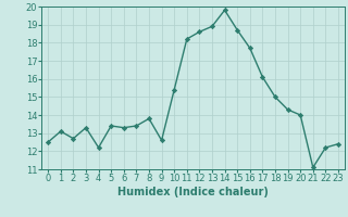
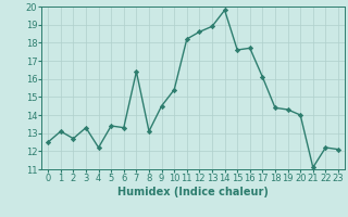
7: 13.4 -> 16.4
8: 13.8 -> 13.1
9: 12.6 -> 14.5
15: 18.7 -> 17.6
18: 15.0 -> 14.4
23: 12.4 -> 12.1
